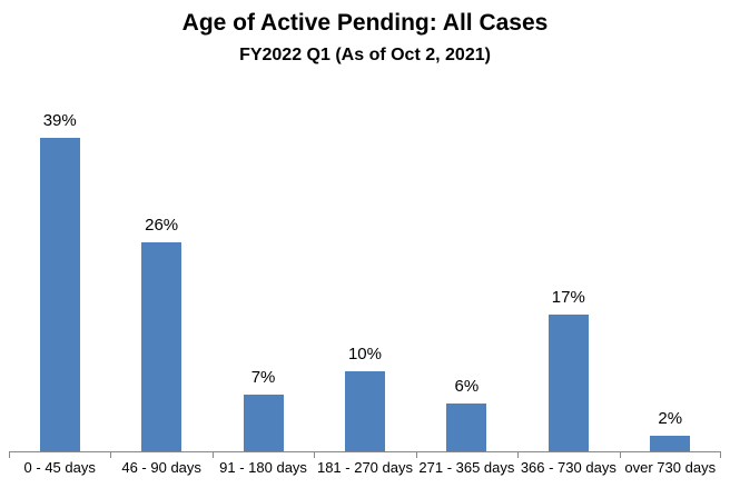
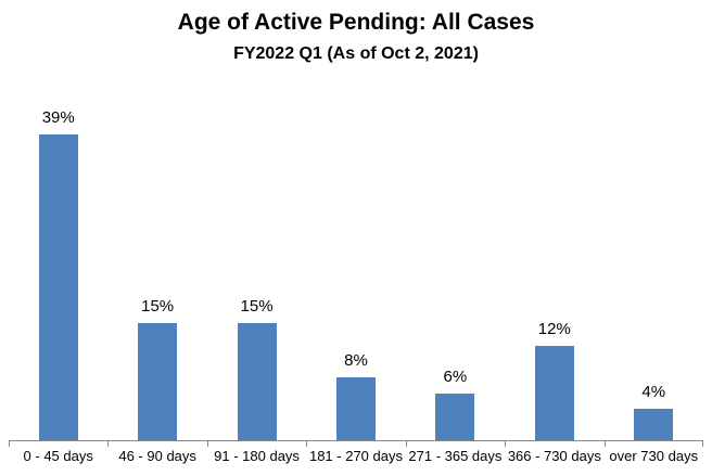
46 - 90 days: 26% -> 15%
91 - 180 days: 7% -> 15%
181 - 270 days: 10% -> 8%
366 - 730 days: 17% -> 12%
over 730 days: 2% -> 4%
